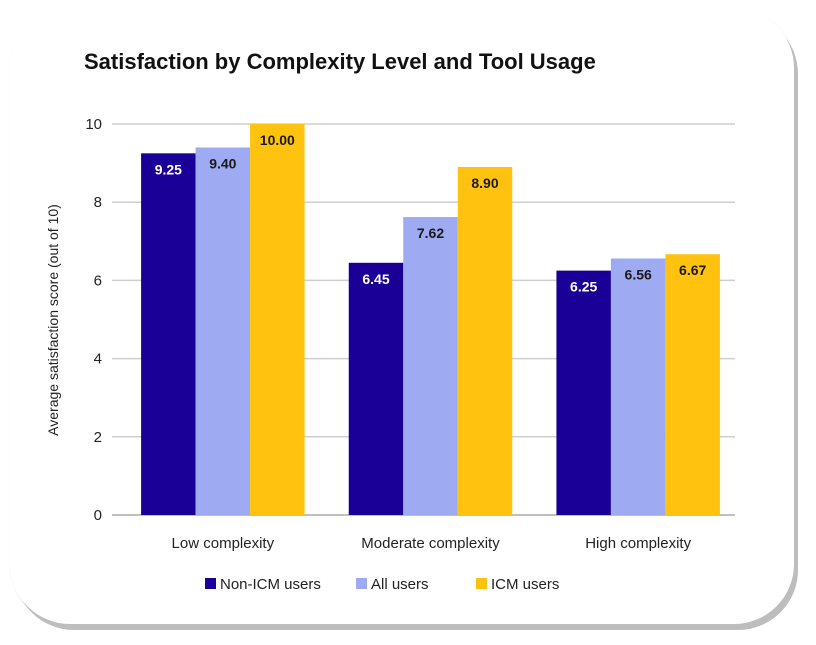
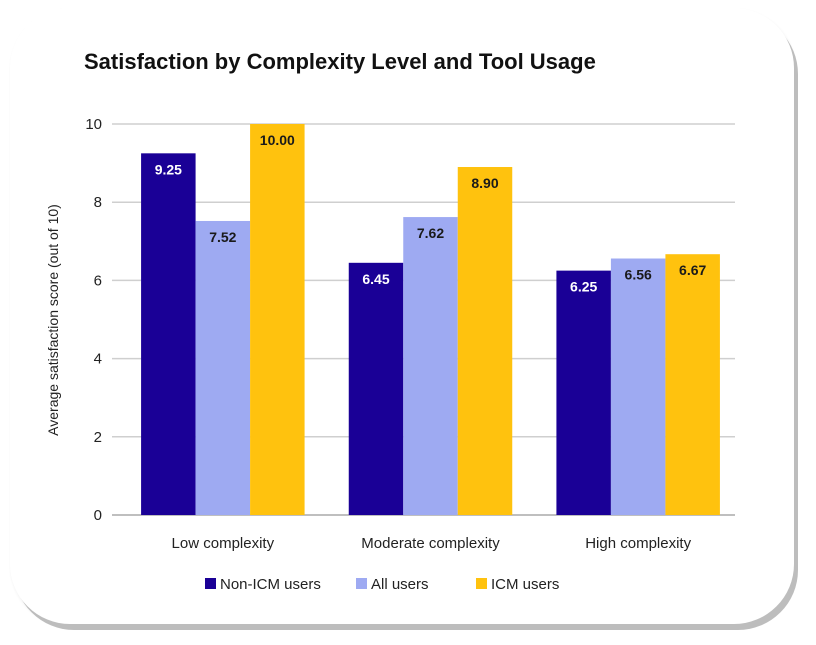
All users/Low complexity: 9.40 -> 7.52
